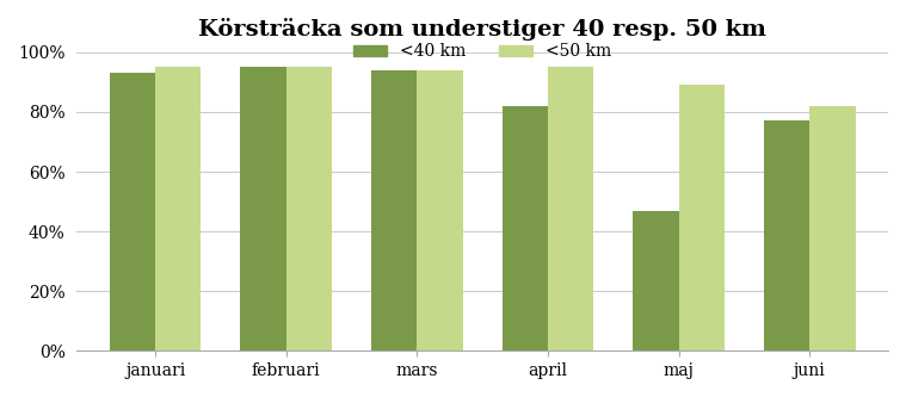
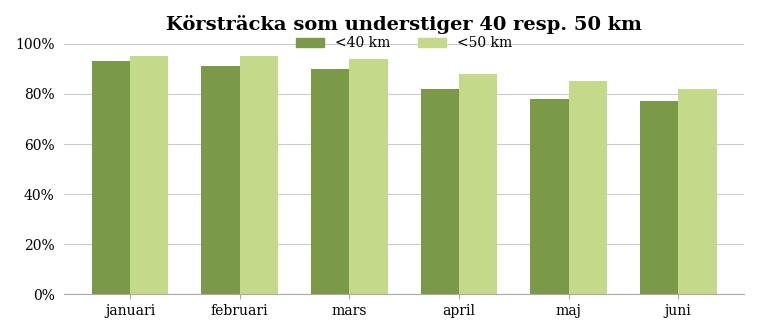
<40 km/februari: 95% -> 91%
<40 km/mars: 94% -> 90%
<50 km/april: 95% -> 88%
<40 km/maj: 47% -> 78%
<50 km/maj: 89% -> 85%
